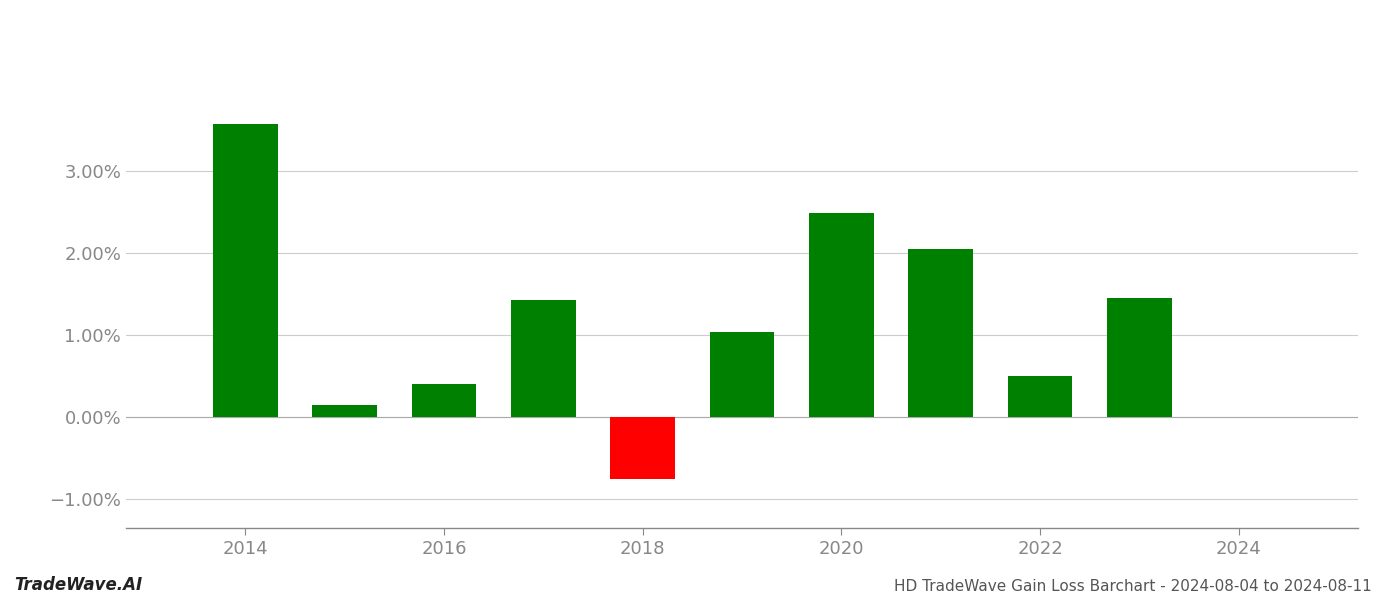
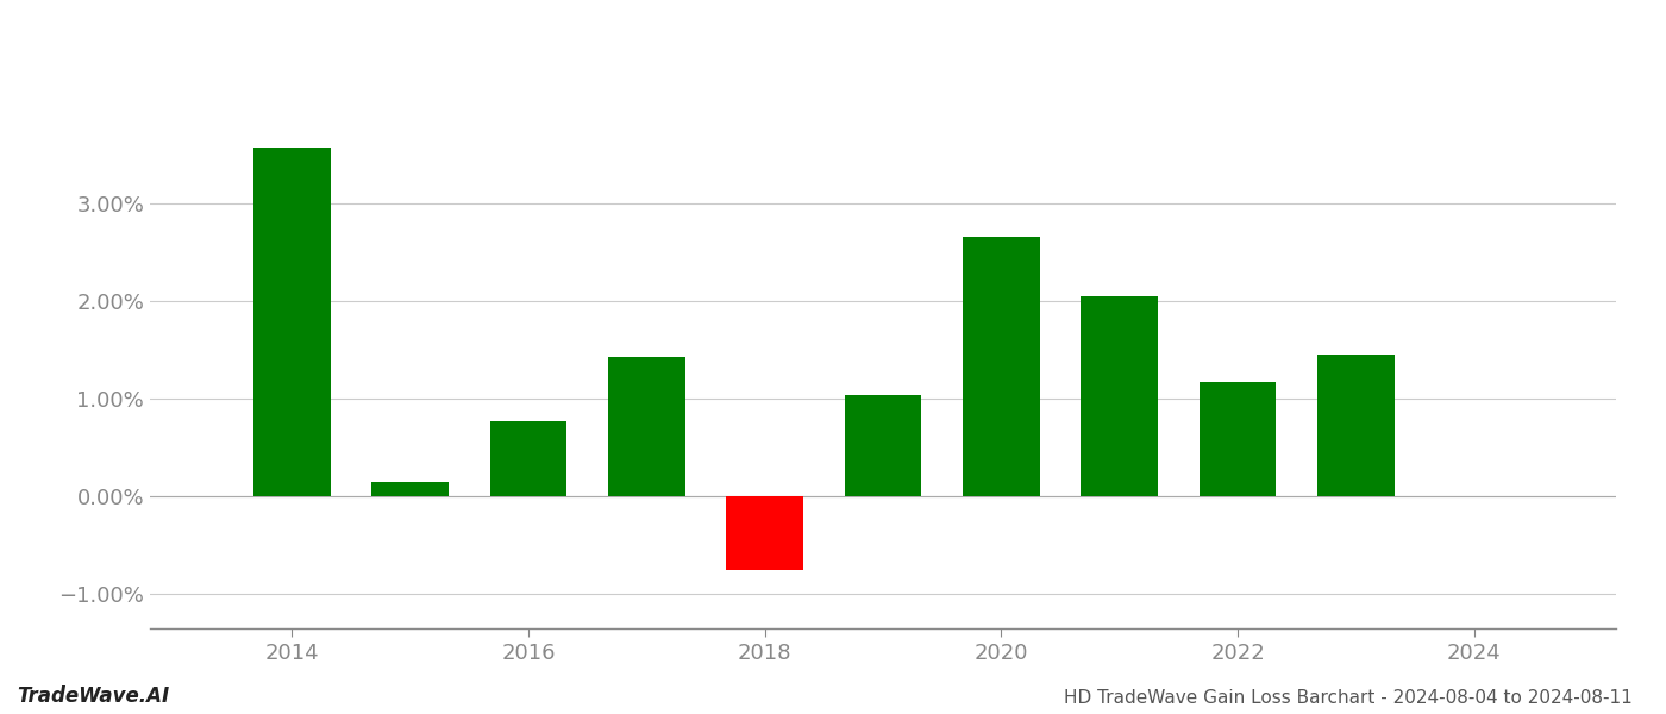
2016: 0.40% -> 0.77%
2020: 2.48% -> 2.65%
2022: 0.50% -> 1.17%
